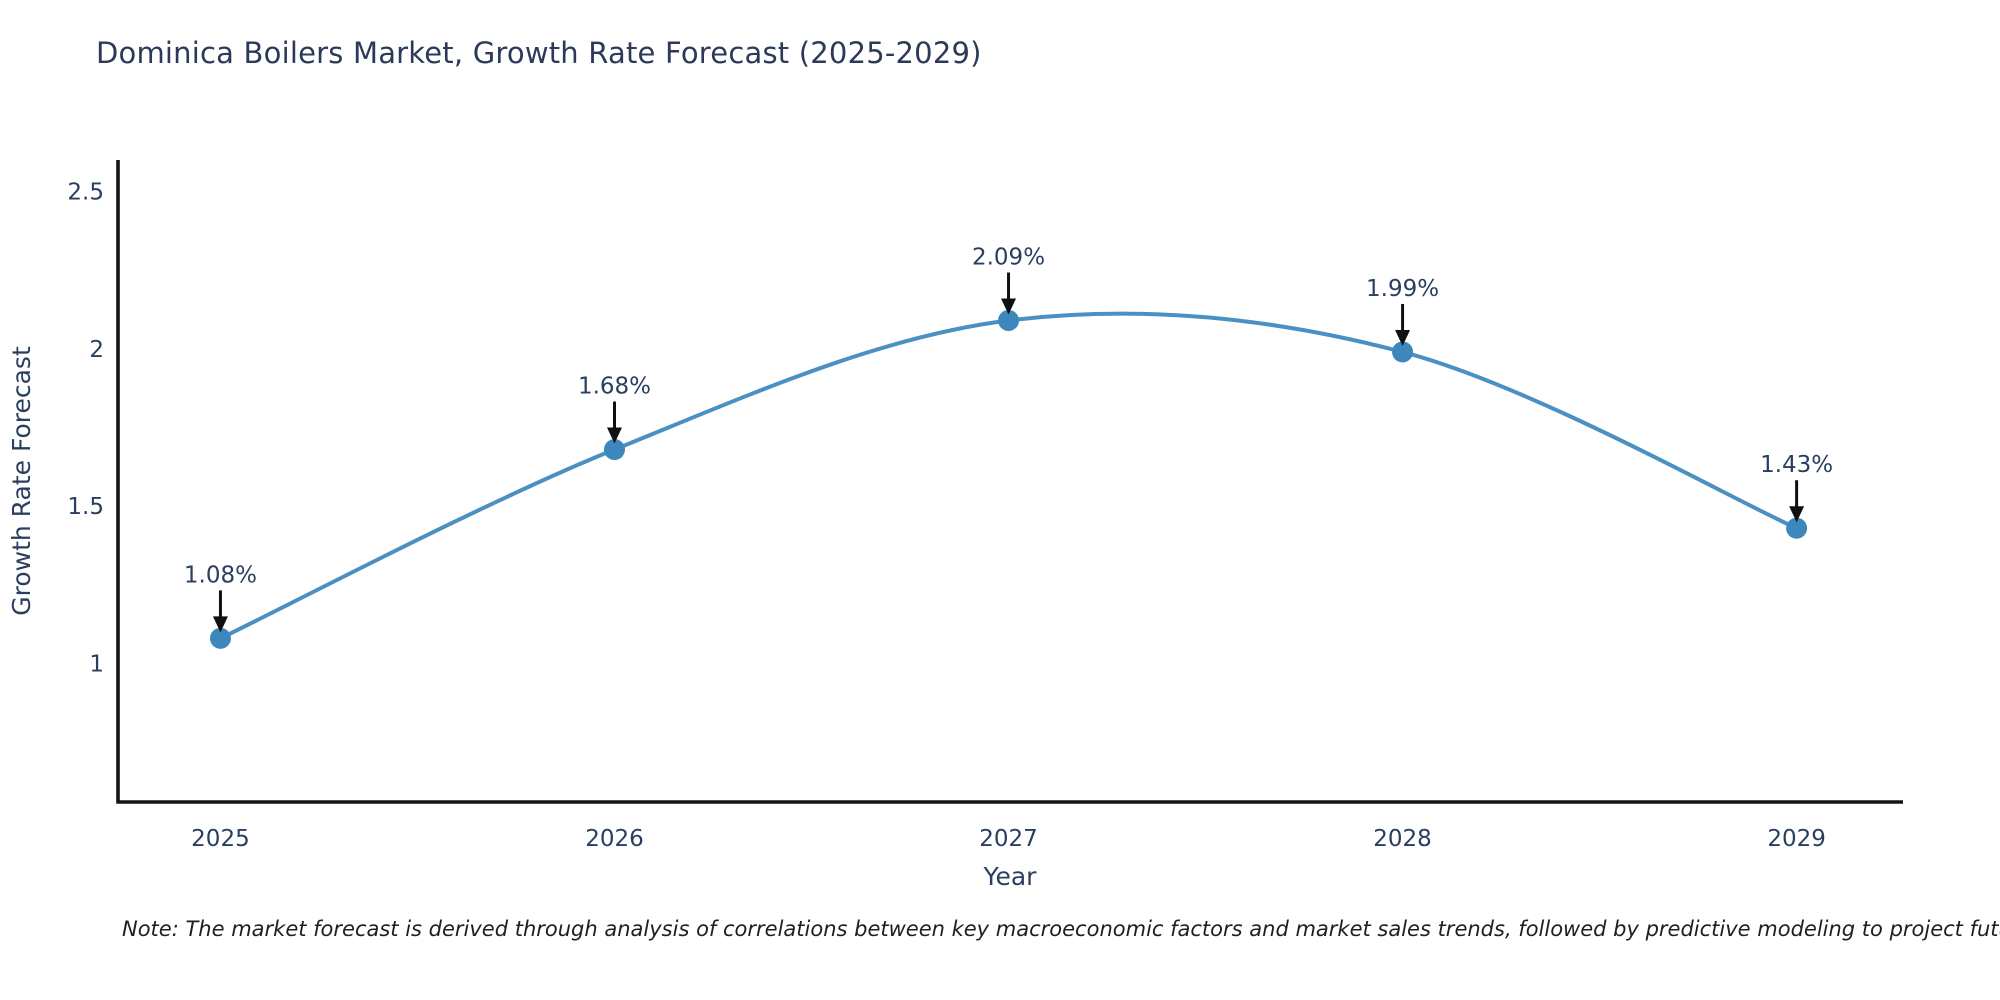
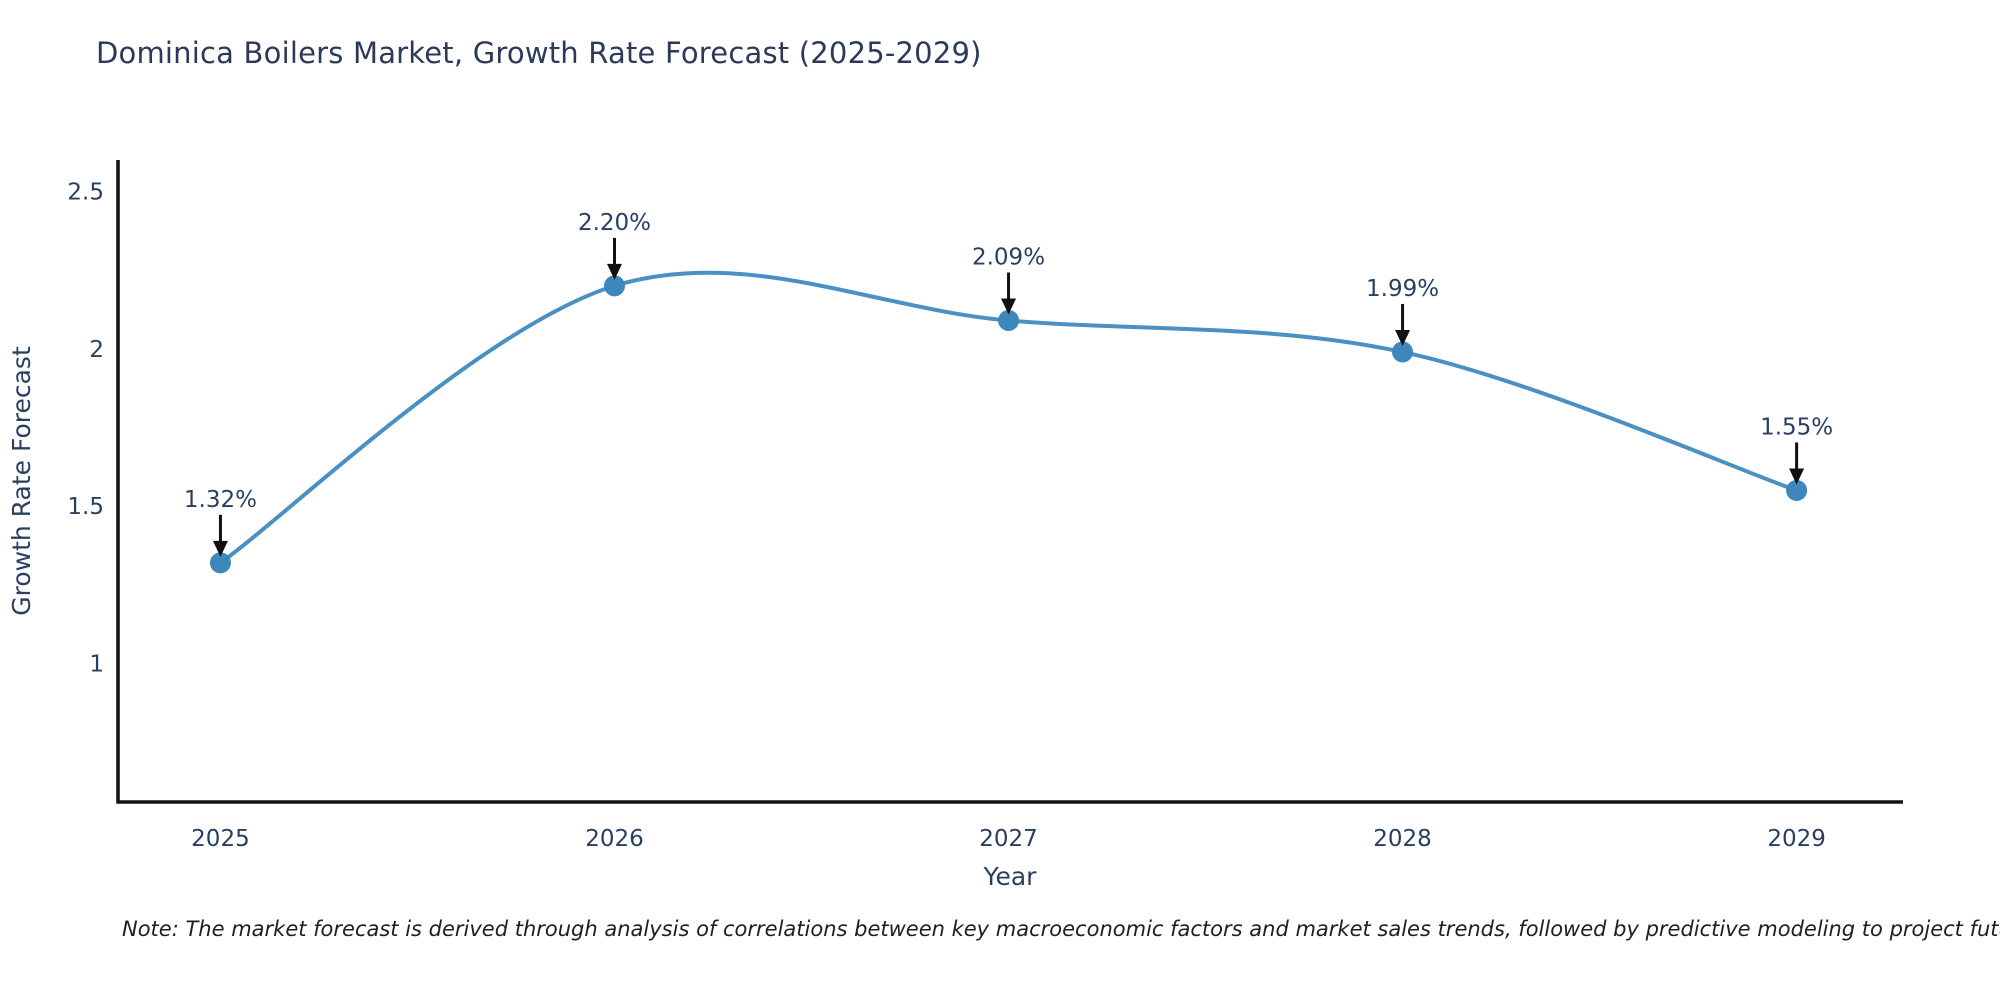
2025: 1.08% -> 1.32%
2026: 1.68% -> 2.20%
2029: 1.43% -> 1.55%
